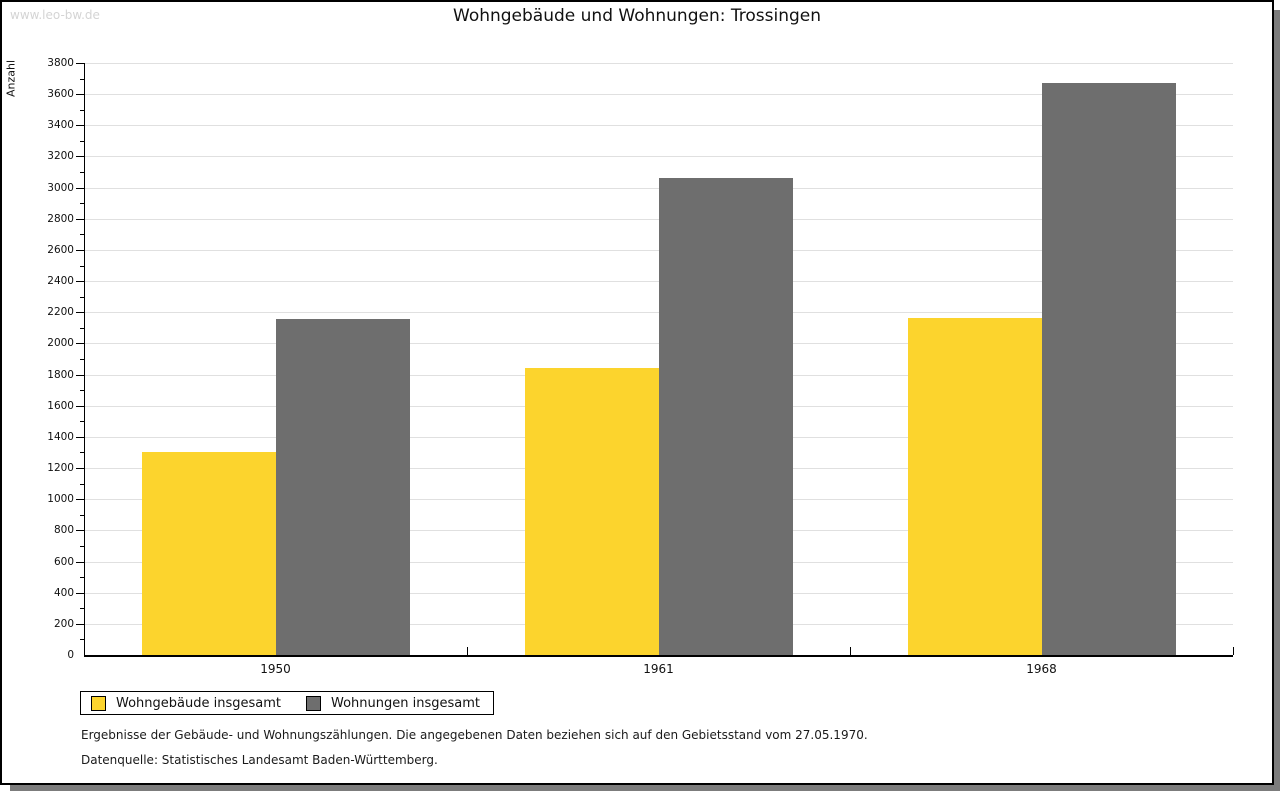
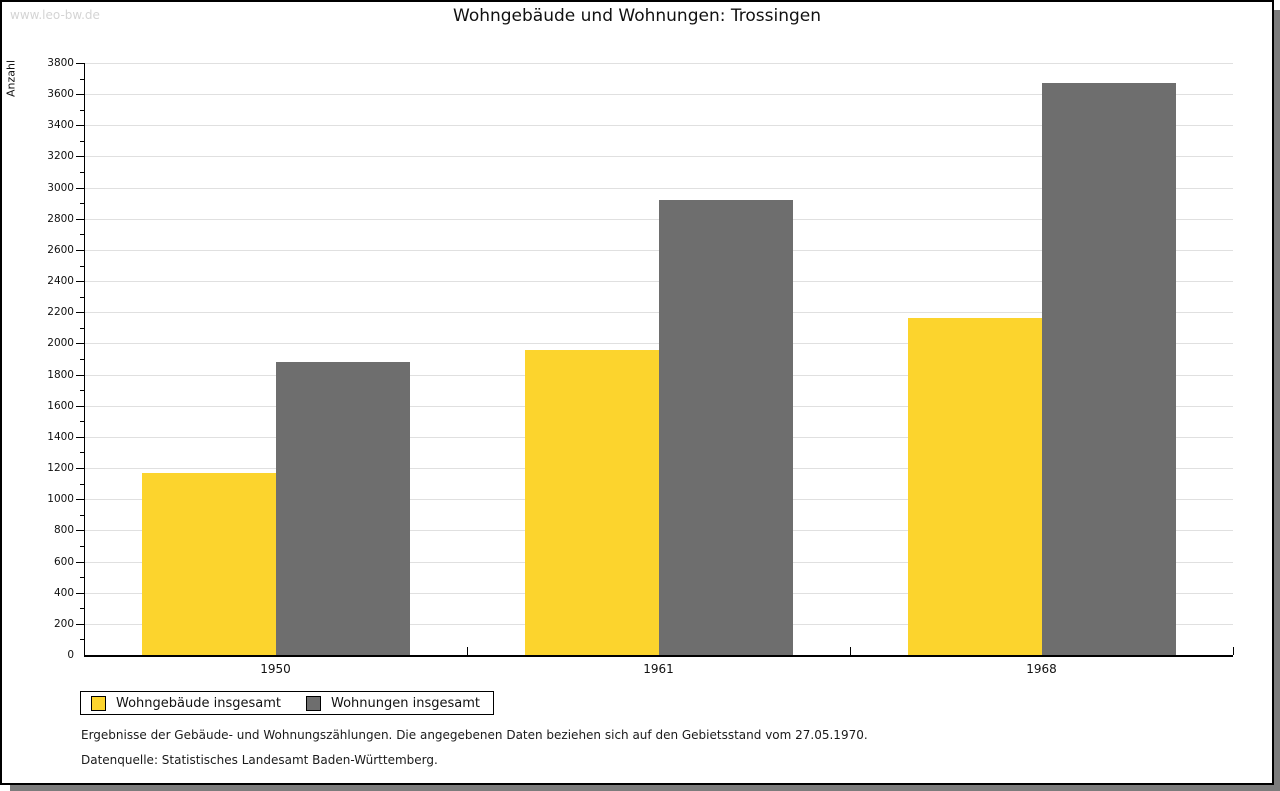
Wohngebäude insgesamt/1950: 1300 -> 1170
Wohnungen insgesamt/1950: 2160 -> 1880
Wohngebäude insgesamt/1961: 1840 -> 1960
Wohnungen insgesamt/1961: 3060 -> 2920
